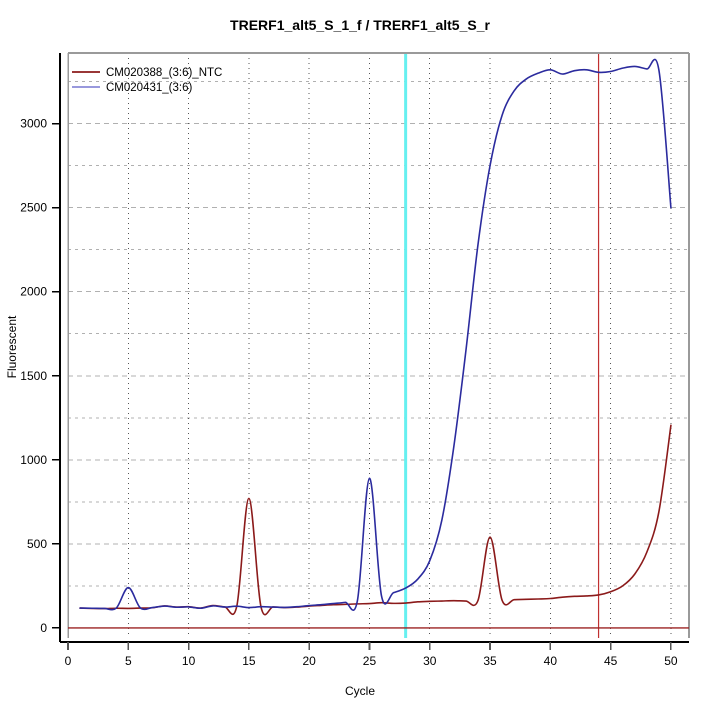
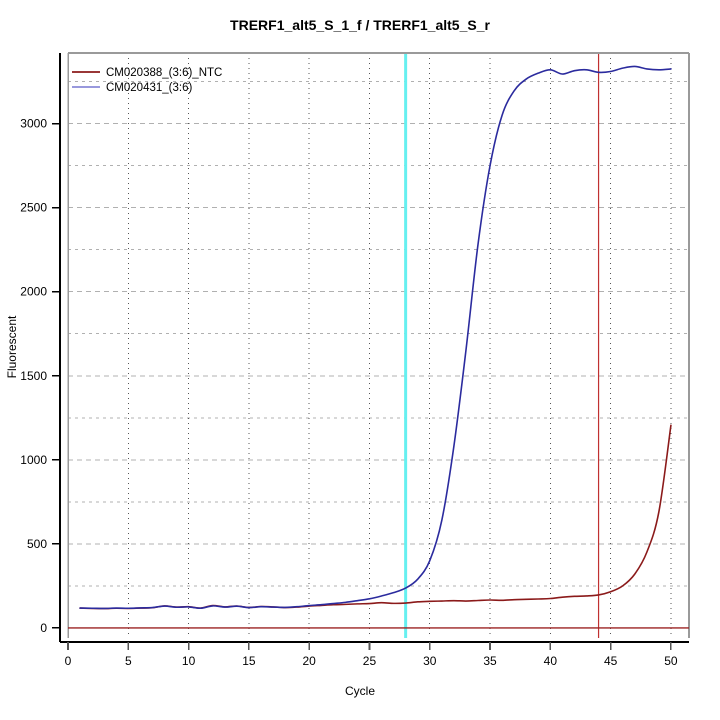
CM020431_(3:6)/5: 240 -> 120
CM020388_(3:6)_NTC/15: 770 -> 120
CM020431_(3:6)/25: 890 -> 170
CM020388_(3:6)_NTC/35: 540 -> 170
CM020431_(3:6)/50: 2500 -> 3320
